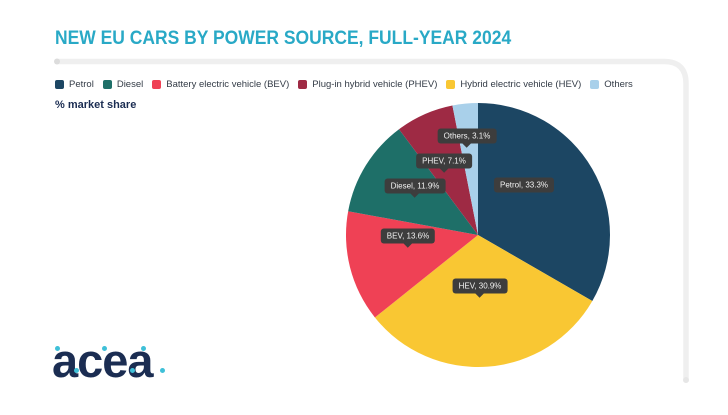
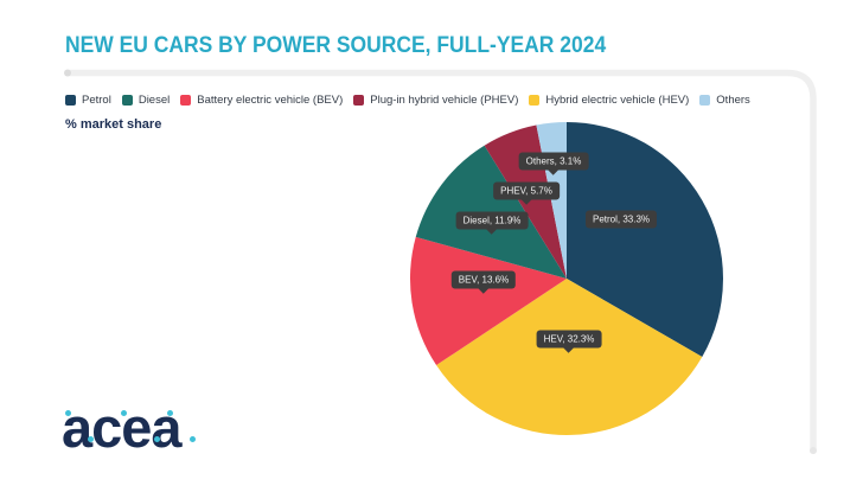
Plug-in hybrid vehicle (PHEV): 7.1% -> 5.7%
Hybrid electric vehicle (HEV): 30.9% -> 32.3%
